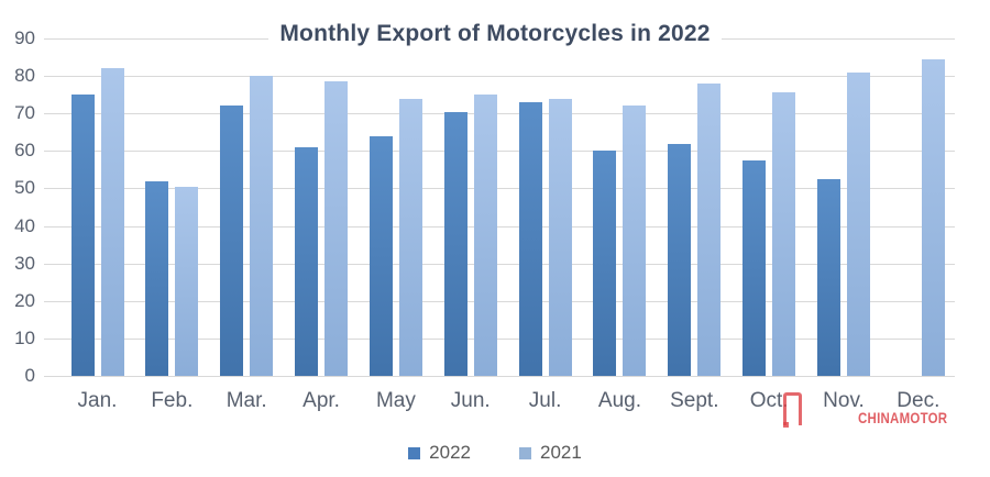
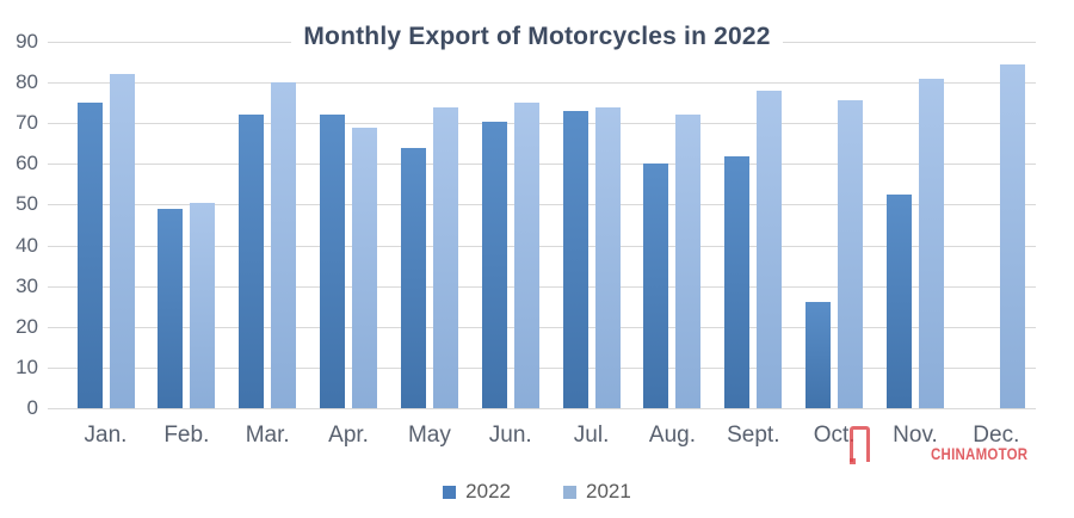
2022/Feb.: 52 -> 49
2022/Apr.: 61 -> 72
2021/Apr.: 78 -> 69
2022/Oct.: 58 -> 26
